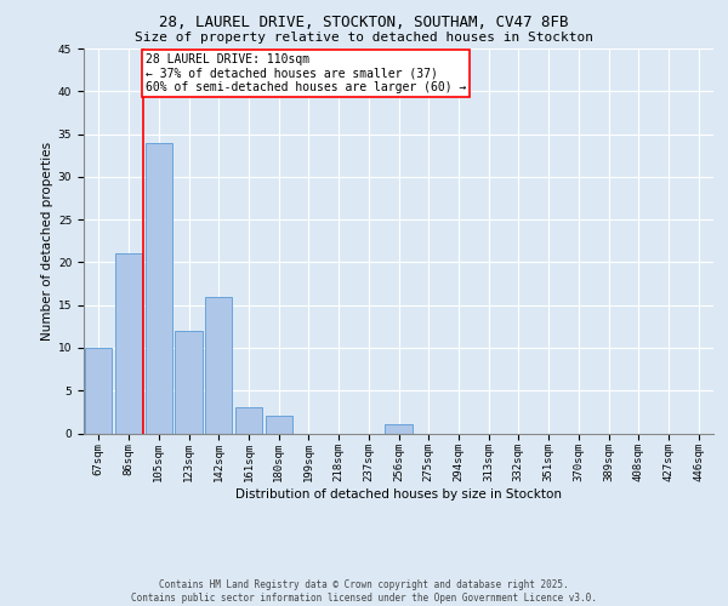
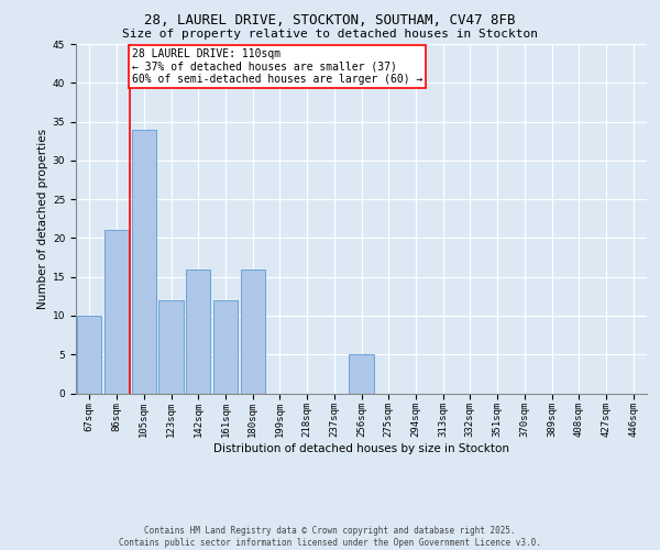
161sqm: 3 -> 12
180sqm: 2 -> 16
256sqm: 1 -> 5
